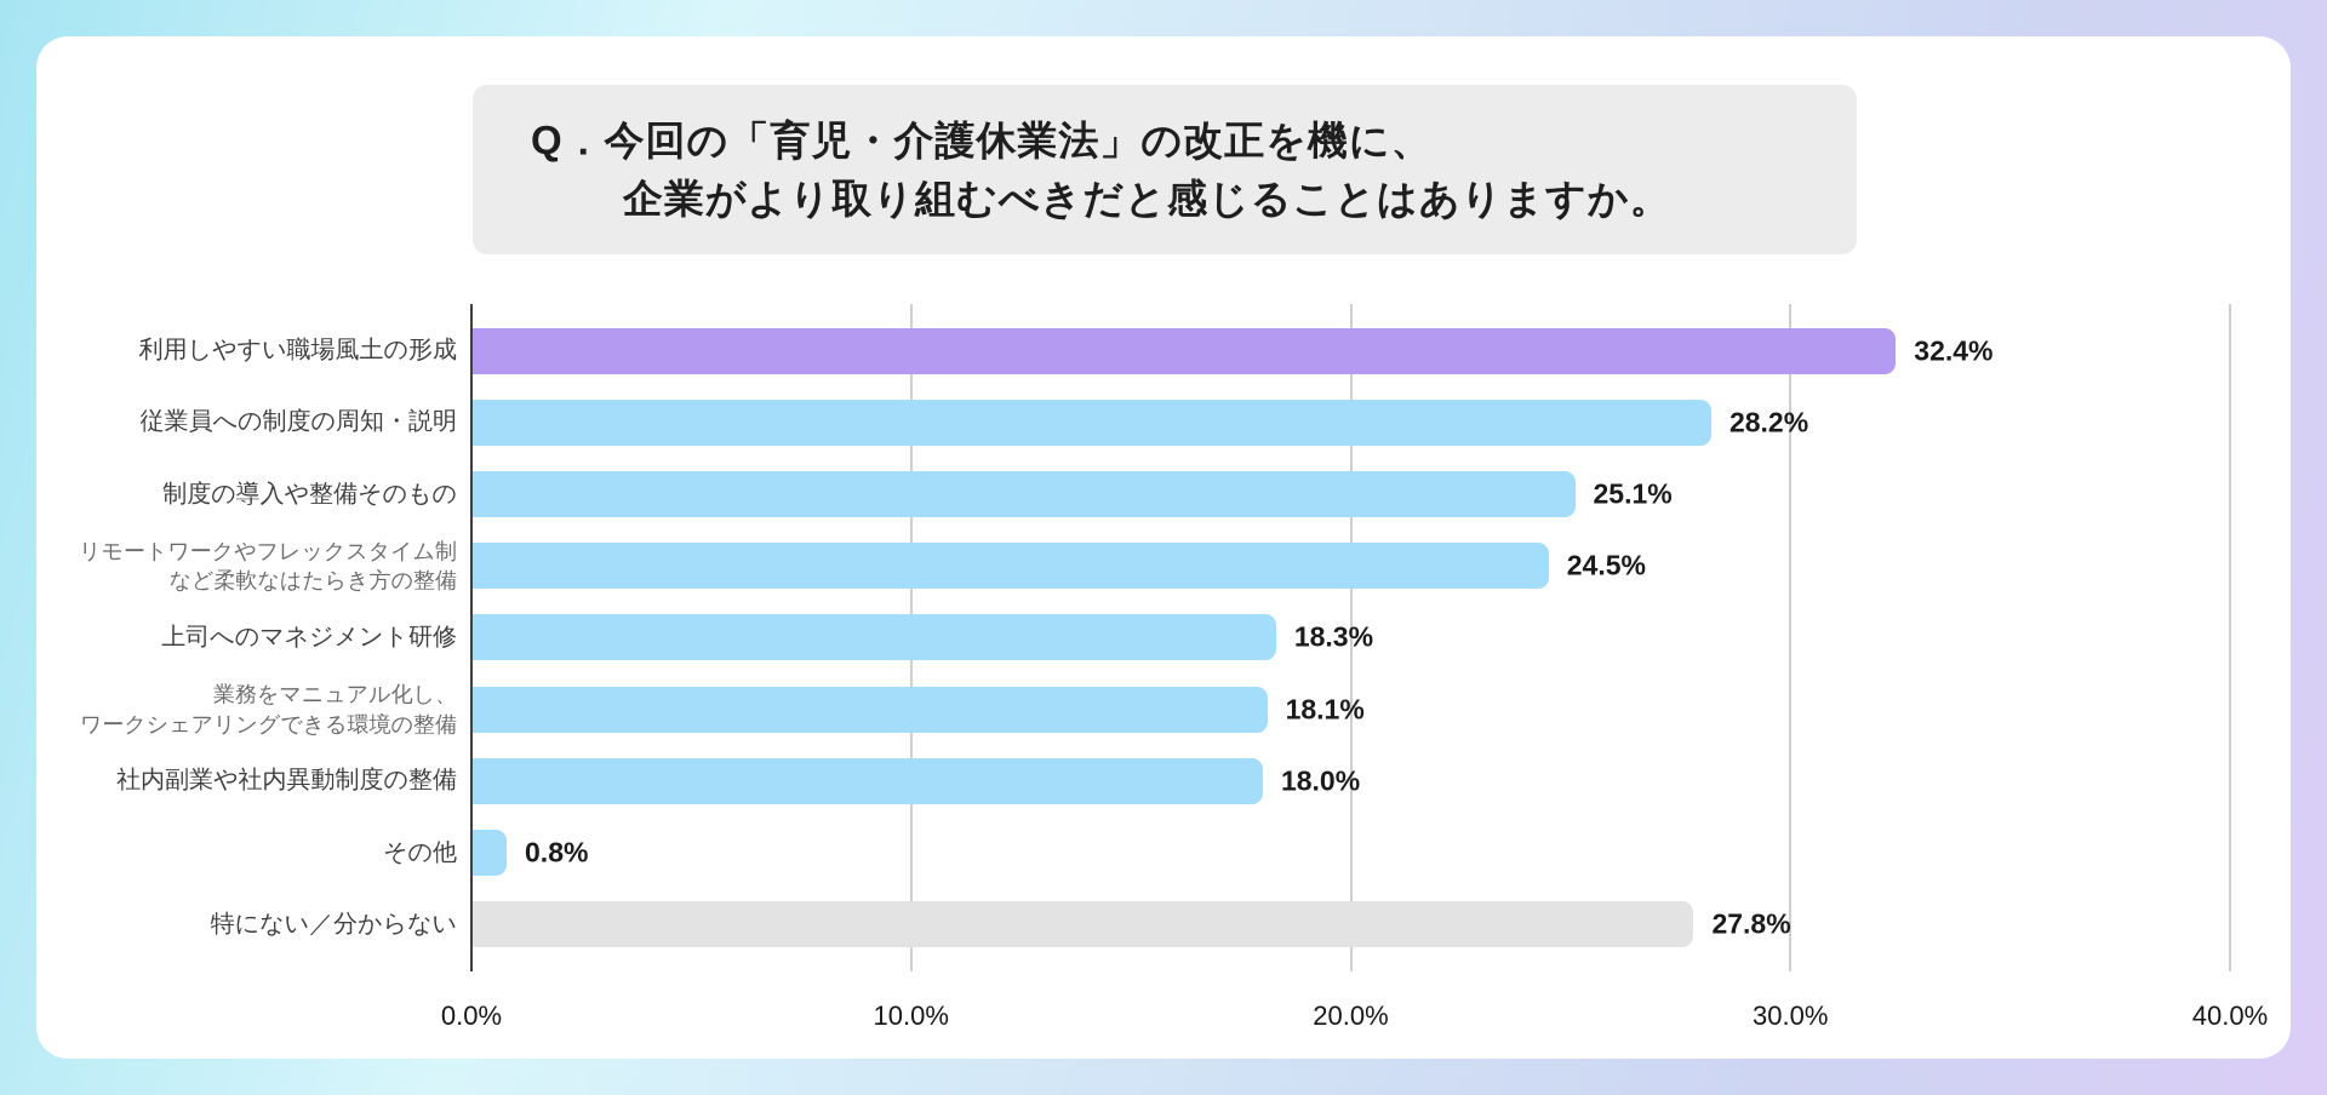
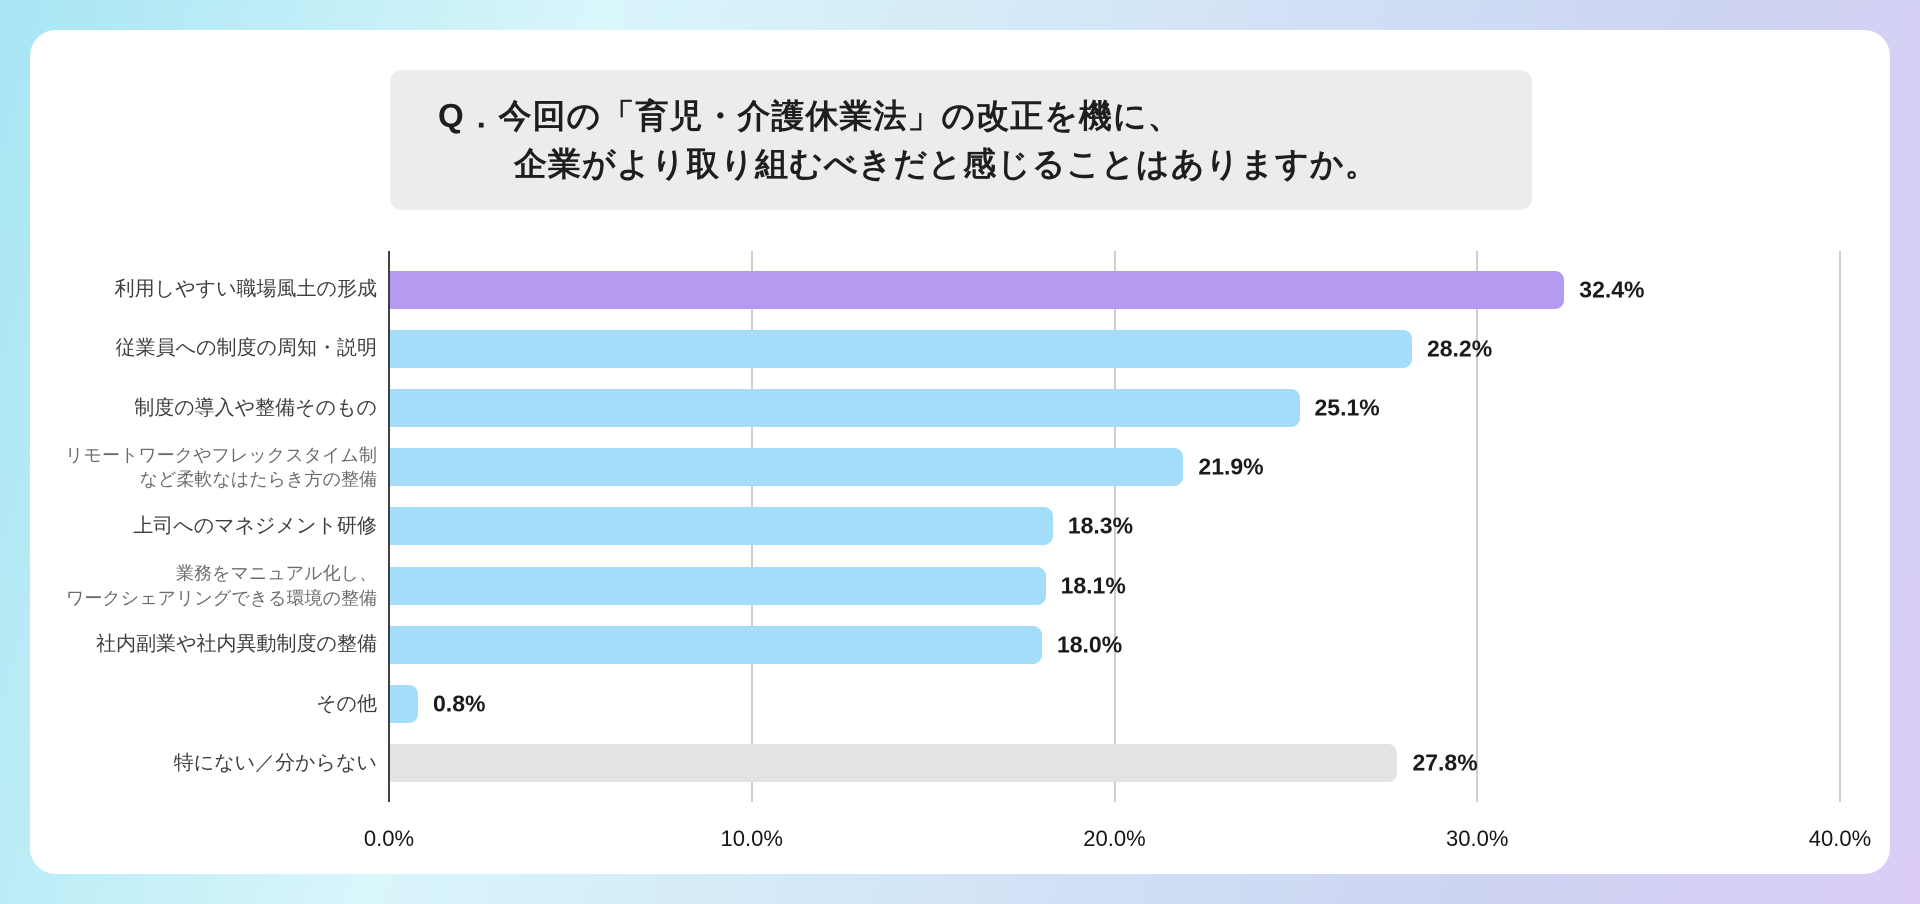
リモートワークやフレックスタイム制 など柔軟なはたらき方の整備: 24.5% -> 21.9%
